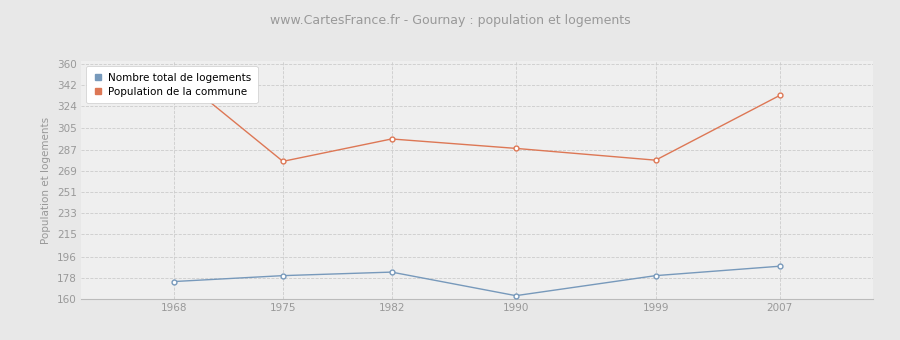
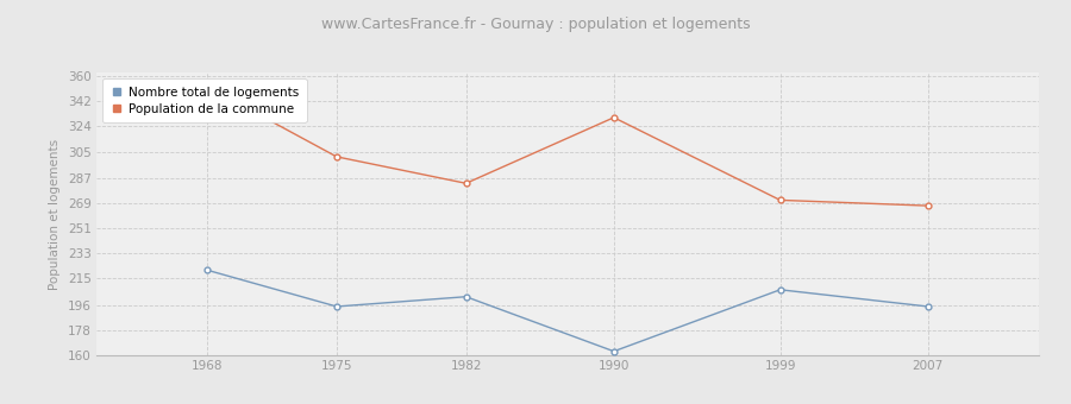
Nombre total de logements/1968: 175 -> 221
Nombre total de logements/1975: 180 -> 195
Population de la commune/1975: 277 -> 302
Nombre total de logements/1982: 183 -> 202
Population de la commune/1982: 296 -> 283
Population de la commune/1990: 288 -> 330
Nombre total de logements/1999: 180 -> 207
Population de la commune/1999: 278 -> 271
Nombre total de logements/2007: 188 -> 195
Population de la commune/2007: 333 -> 267
